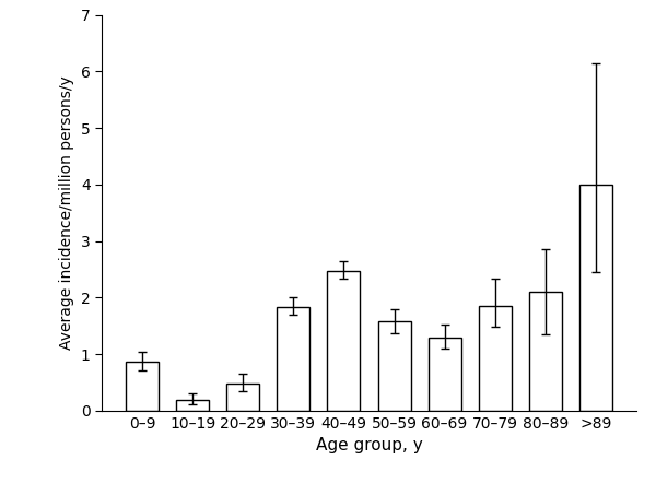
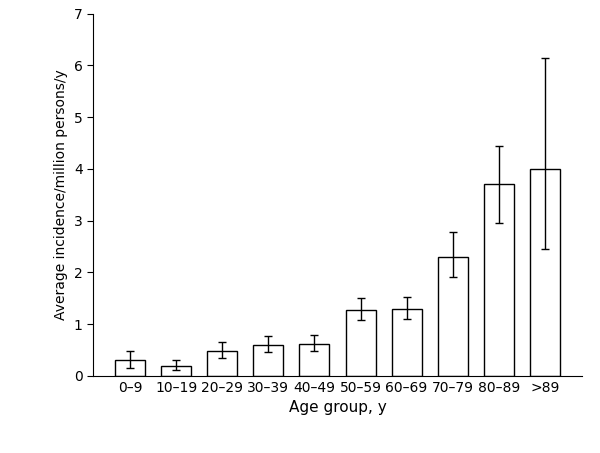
0–9: 0.86 -> 0.30
30–39: 1.84 -> 0.60
40–49: 2.48 -> 0.62
50–59: 1.58 -> 1.28
70–79: 1.86 -> 2.30
80–89: 2.10 -> 3.70
